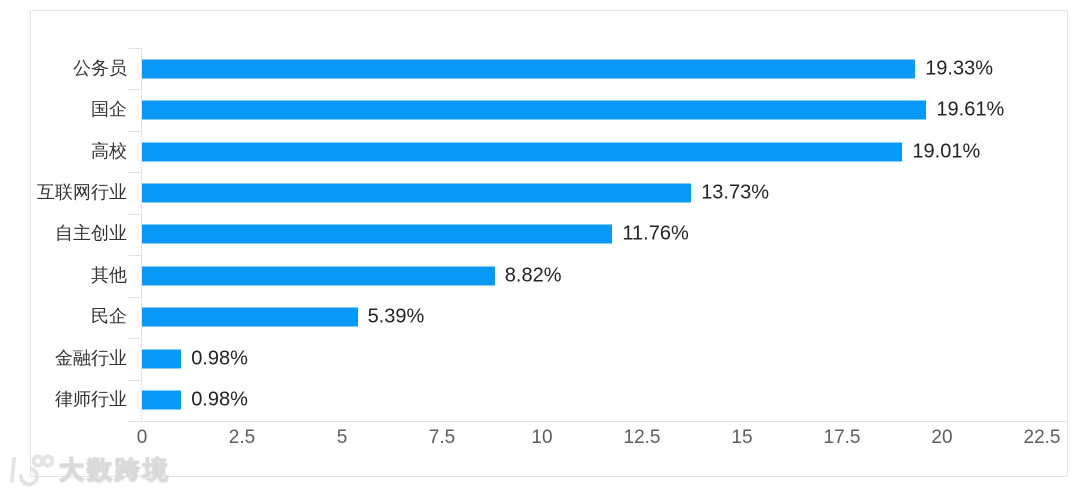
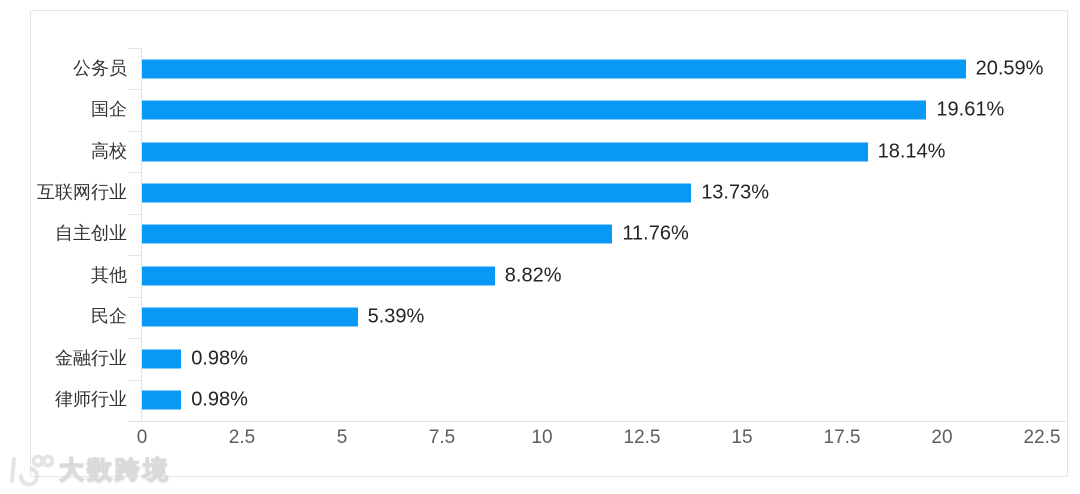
公务员: 19.33% -> 20.59%
高校: 19.01% -> 18.14%
